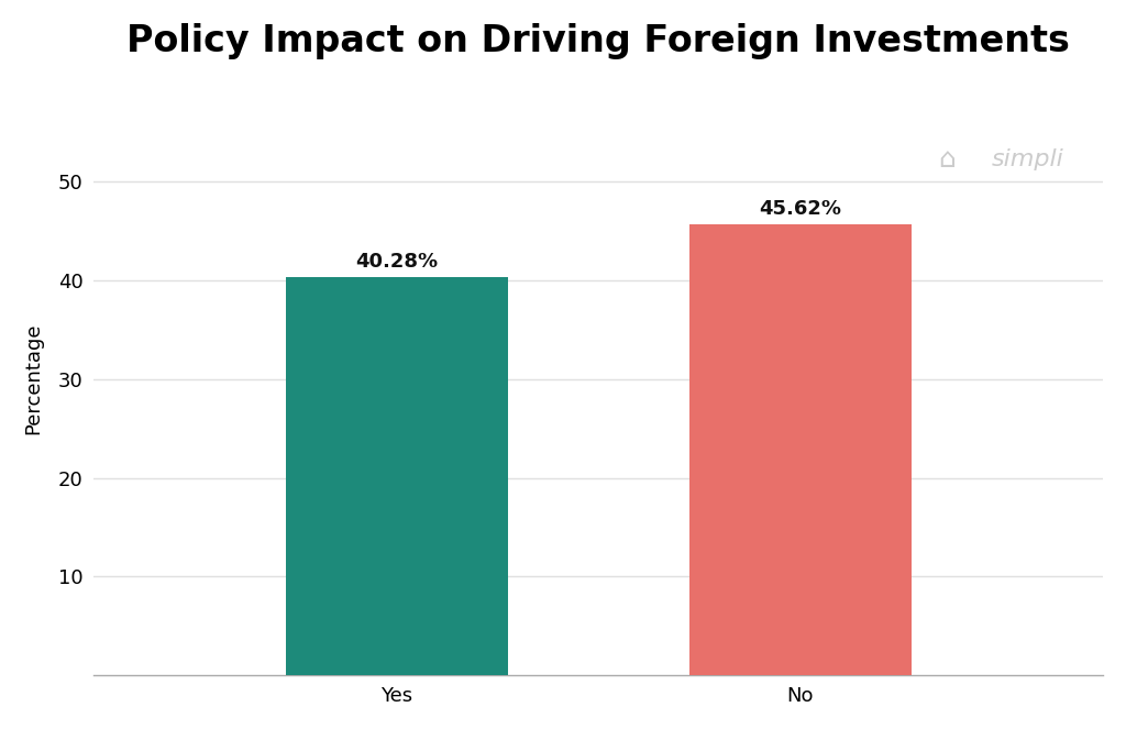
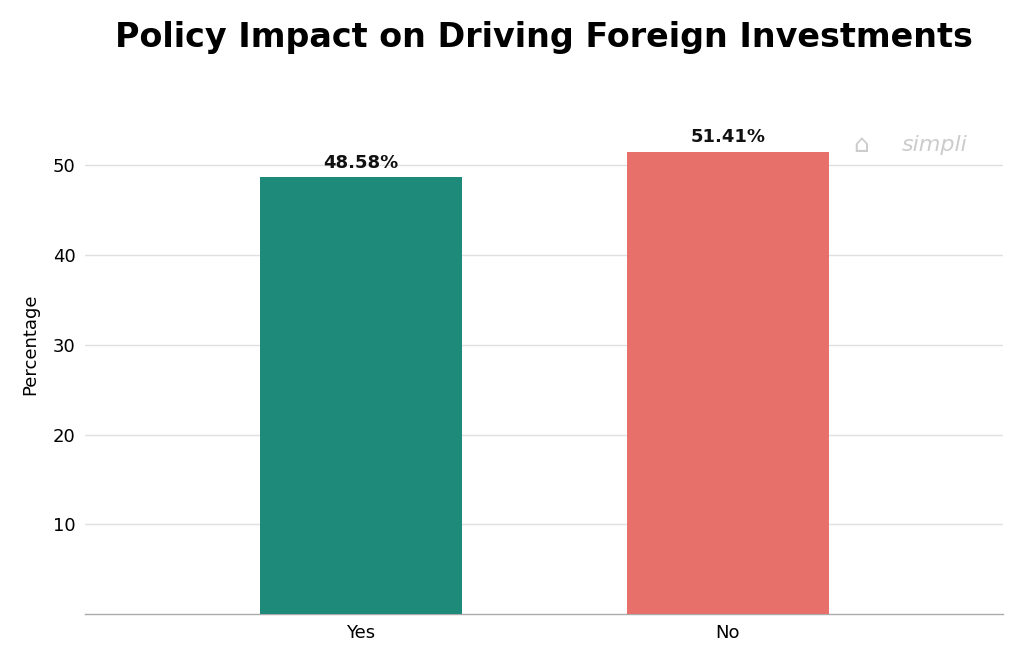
Yes: 40.28% -> 48.58%
No: 45.62% -> 51.41%
